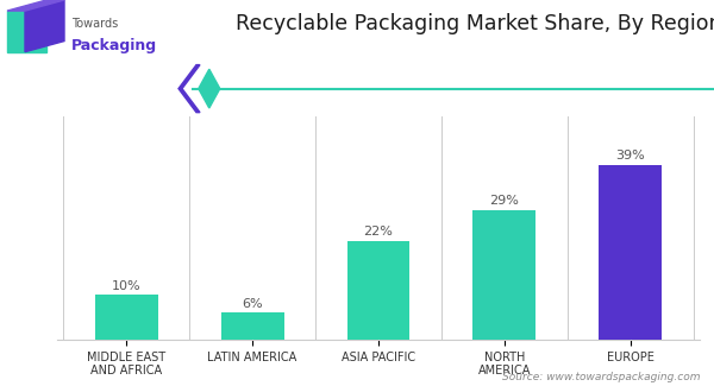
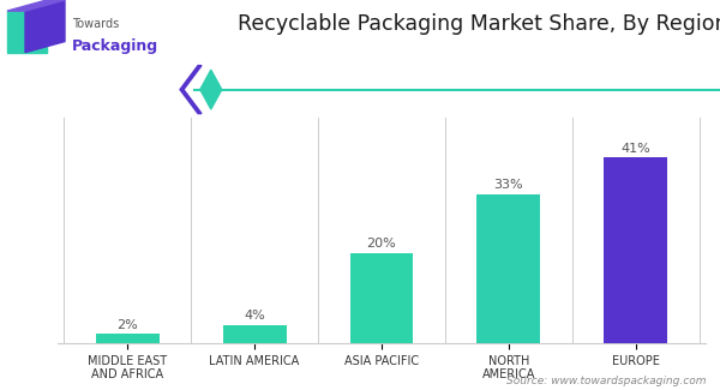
MIDDLE EAST AND AFRICA: 10% -> 2%
LATIN AMERICA: 6% -> 4%
ASIA PACIFIC: 22% -> 20%
NORTH AMERICA: 29% -> 33%
EUROPE: 39% -> 41%
